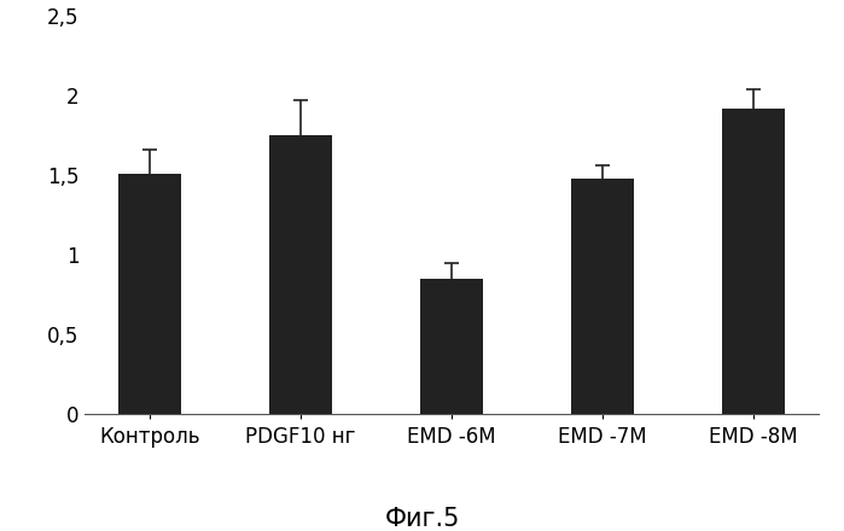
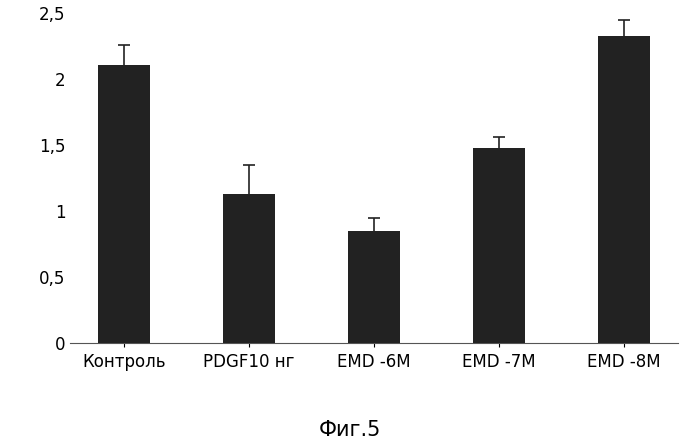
Контроль: 1,51 -> 2,11
PDGF10 нг: 1,75 -> 1,13
EMD -8M: 1,92 -> 2,33
